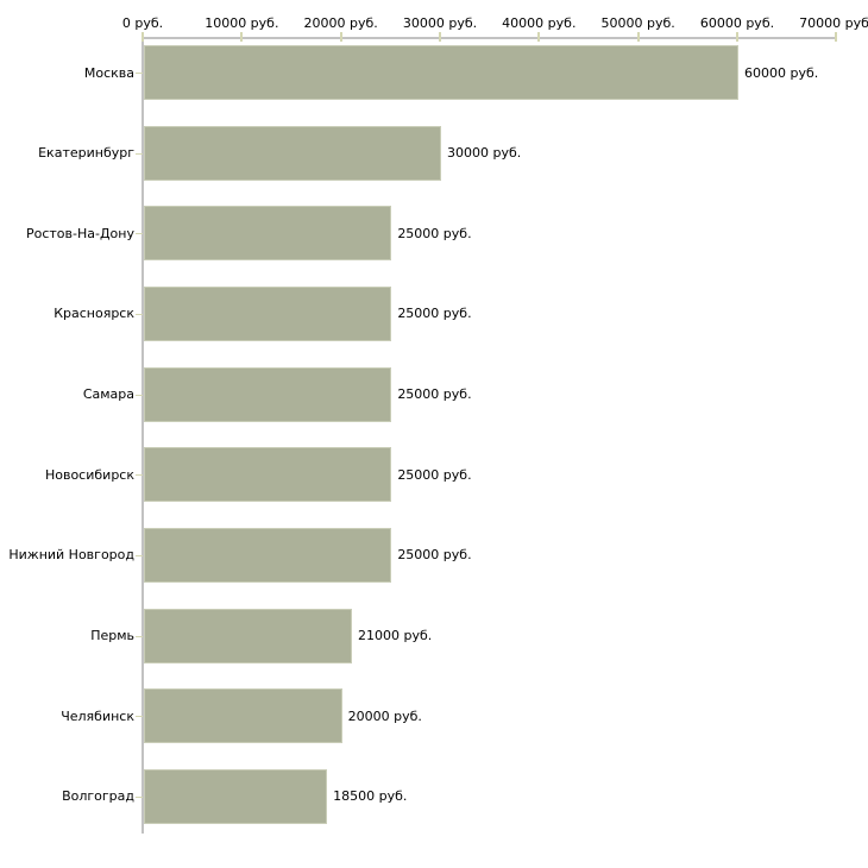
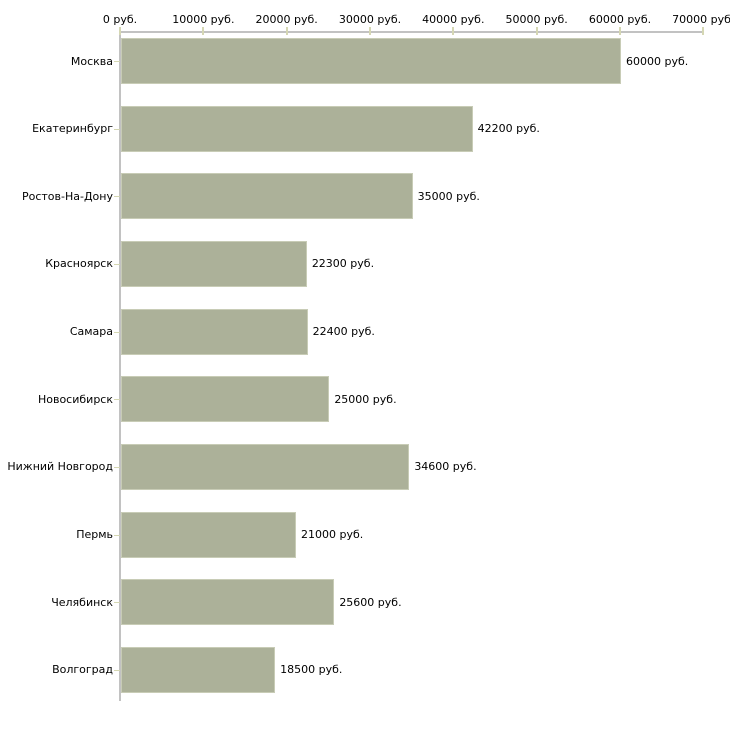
Екатеринбург: 30000 -> 42200
Ростов-На-Дону: 25000 -> 35000
Красноярск: 25000 -> 22300
Самара: 25000 -> 22400
Нижний Новгород: 25000 -> 34600
Челябинск: 20000 -> 25600
